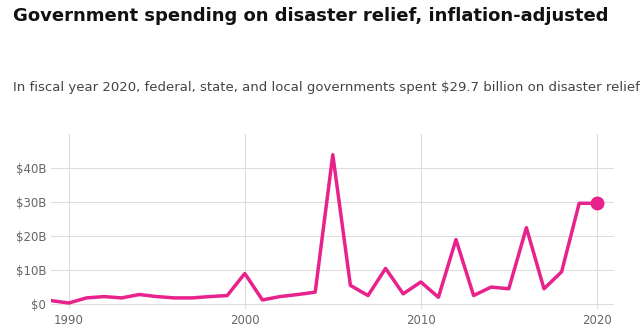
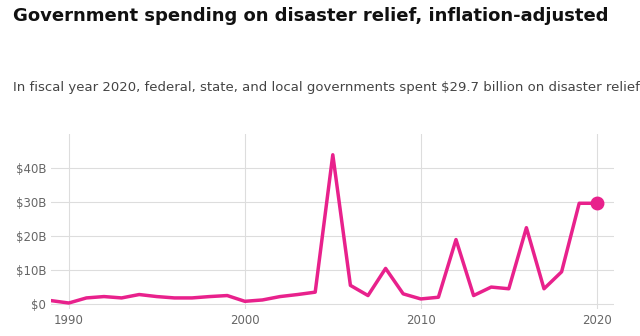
2000: $9.0B -> $0.8B
2010: $6.5B -> $1.5B
